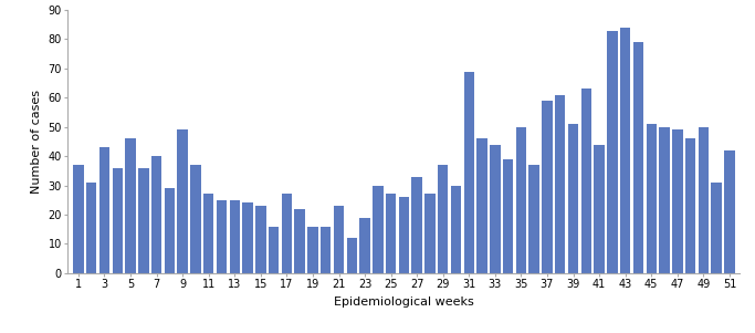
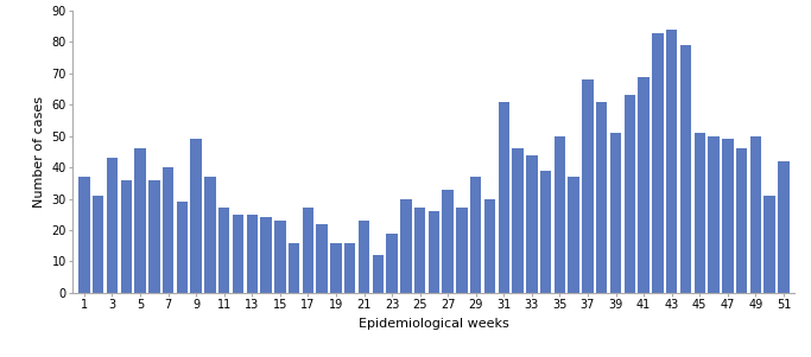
31: 69 -> 61
37: 59 -> 68
41: 44 -> 69
